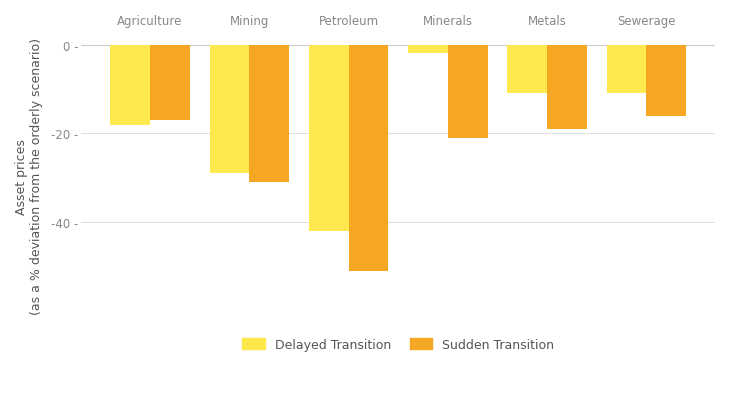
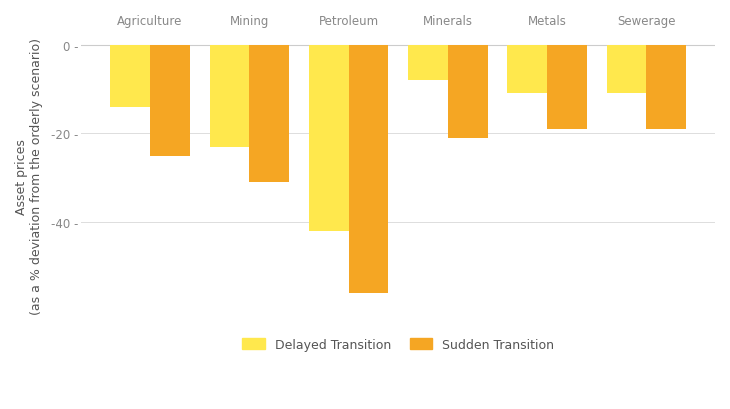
Delayed Transition/Agriculture: -18 - -> -14 -
Sudden Transition/Agriculture: -17 - -> -25 -
Delayed Transition/Mining: -29 - -> -23 -
Sudden Transition/Petroleum: -51 - -> -56 -
Delayed Transition/Minerals: -2 - -> -8 -
Sudden Transition/Sewerage: -16 - -> -19 -
